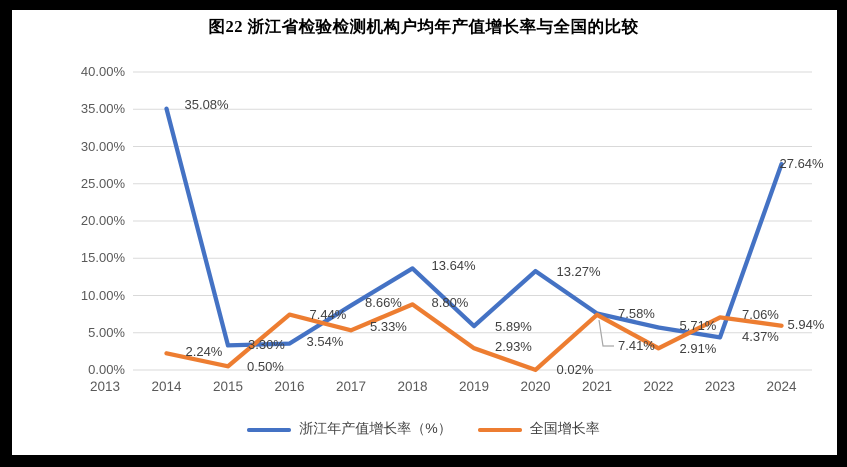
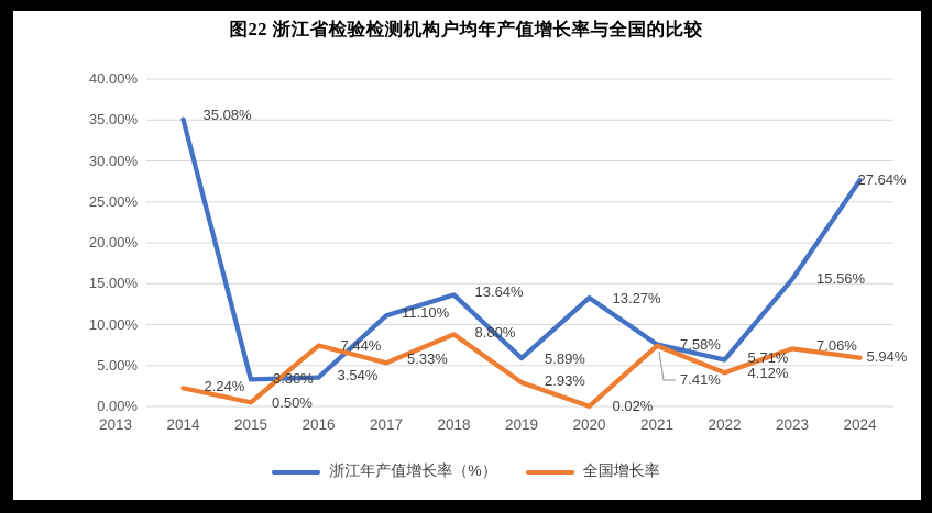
浙江年产值增长率（%）/2017: 8.66% -> 11.10%
全国增长率/2022: 2.91% -> 4.12%
浙江年产值增长率（%）/2023: 4.37% -> 15.56%
